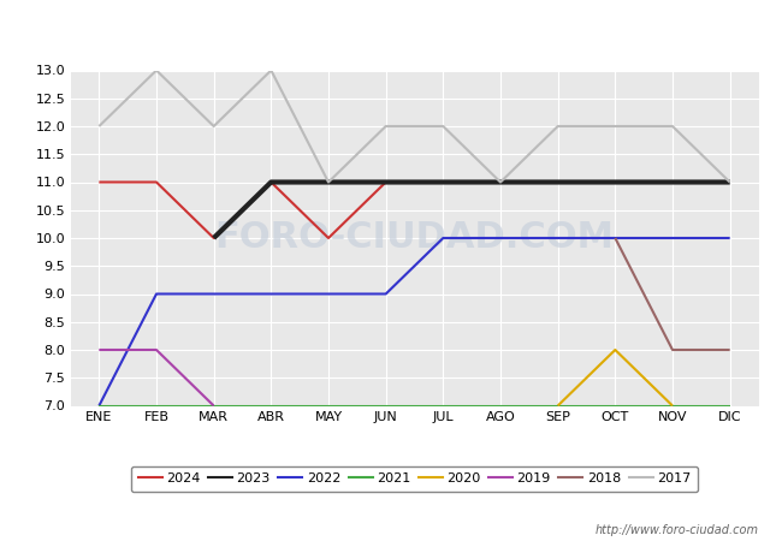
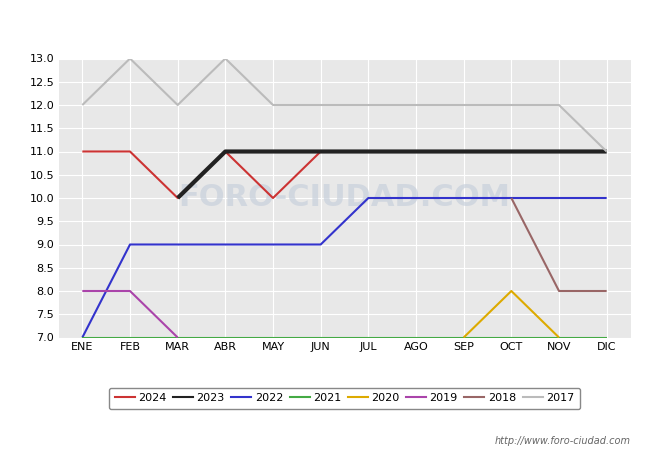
2017/MAY: 11 -> 12
2017/AGO: 11 -> 12
